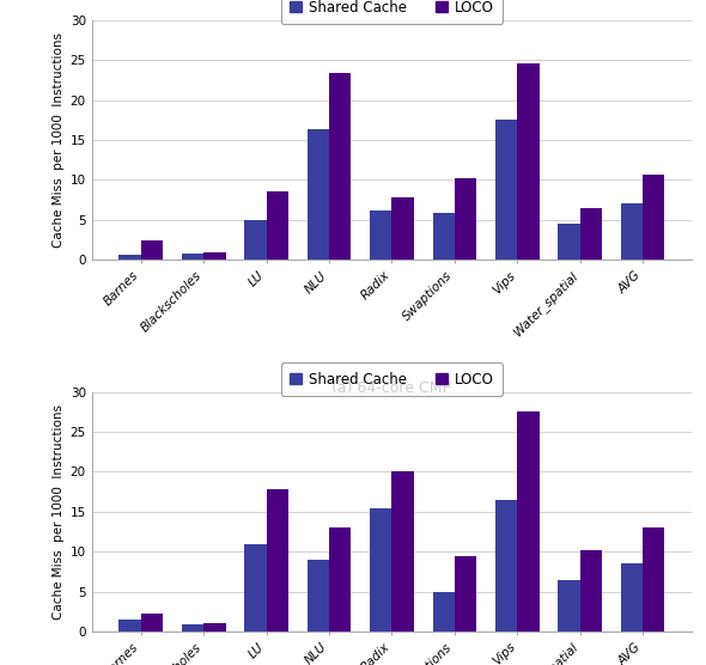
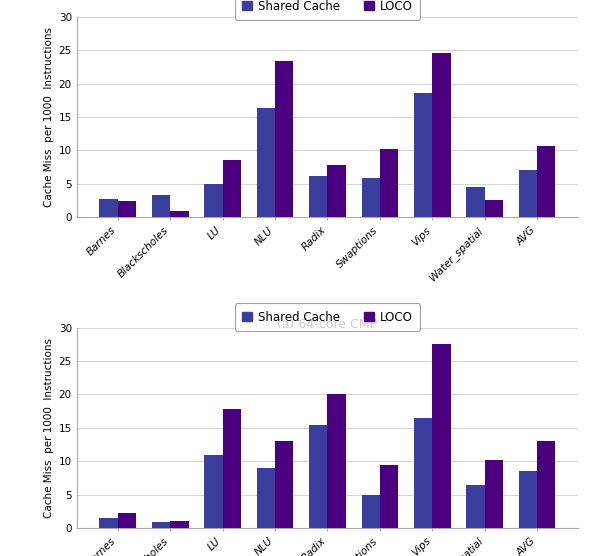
Shared Cache/Barnes: 0.7 -> 2.8
Shared Cache/Blackscholes: 0.8 -> 3.4
Shared Cache/Vips: 17.5 -> 18.6
LOCO/Water_spatial: 6.5 -> 2.6
